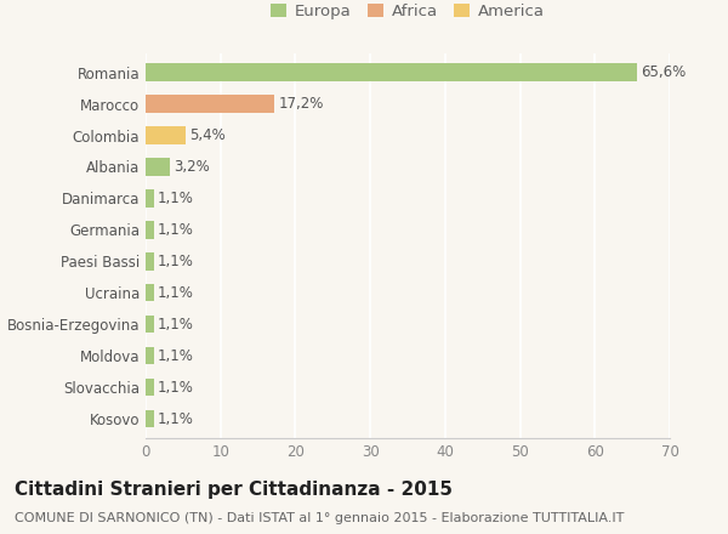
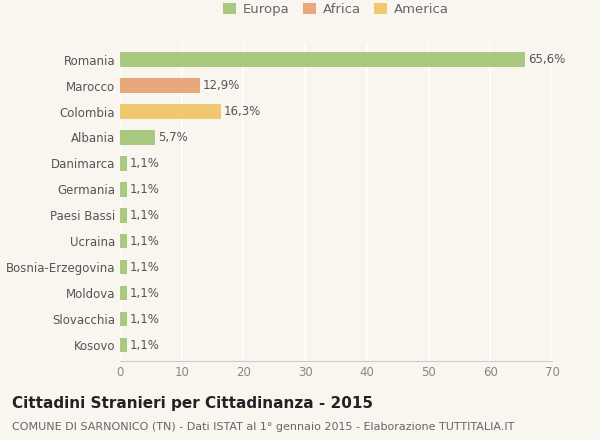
Marocco: 17,2% -> 12,9%
Colombia: 5,4% -> 16,3%
Albania: 3,2% -> 5,7%
